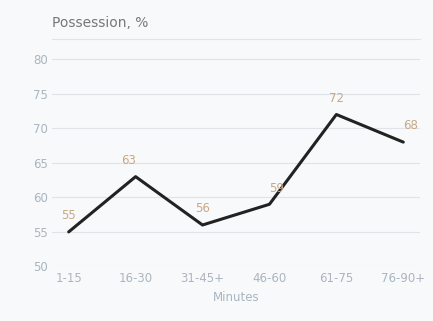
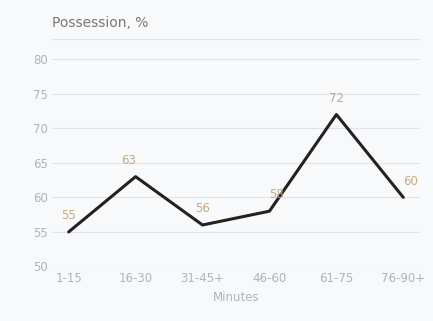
46-60: 59 -> 58
76-90+: 68 -> 60
